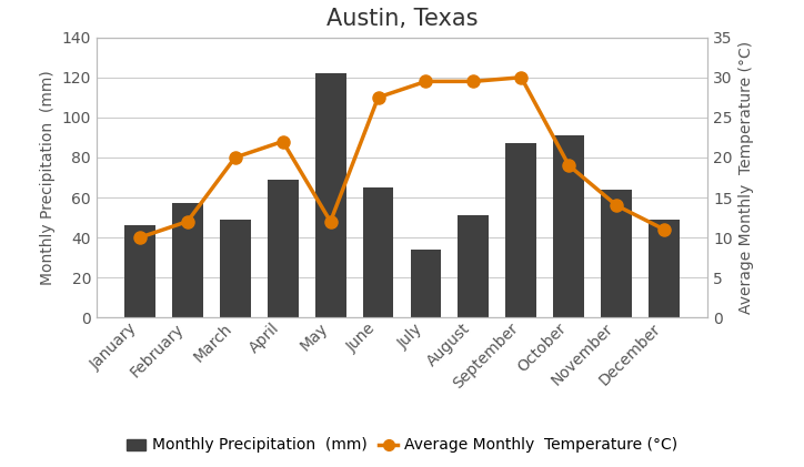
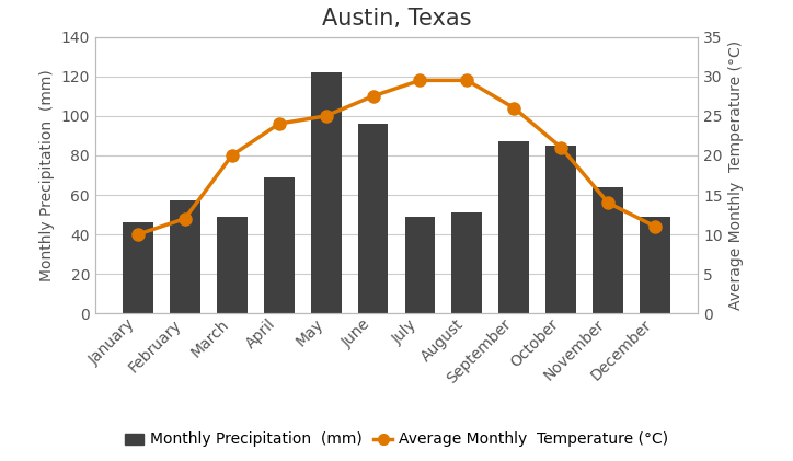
Average Monthly Temperature (°C)/April: 22.0 -> 24.0
Average Monthly Temperature (°C)/May: 12.0 -> 25.0
Monthly Precipitation (mm)/June: 65 -> 96
Monthly Precipitation (mm)/July: 34 -> 49
Average Monthly Temperature (°C)/September: 30.0 -> 26.0
Monthly Precipitation (mm)/October: 91 -> 85
Average Monthly Temperature (°C)/October: 19.0 -> 21.0
